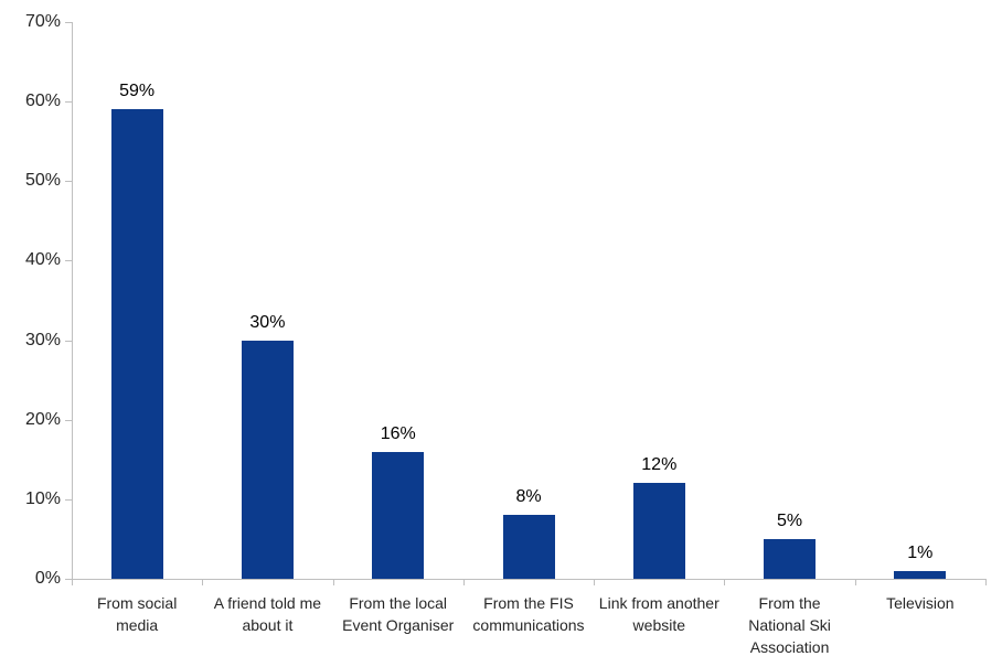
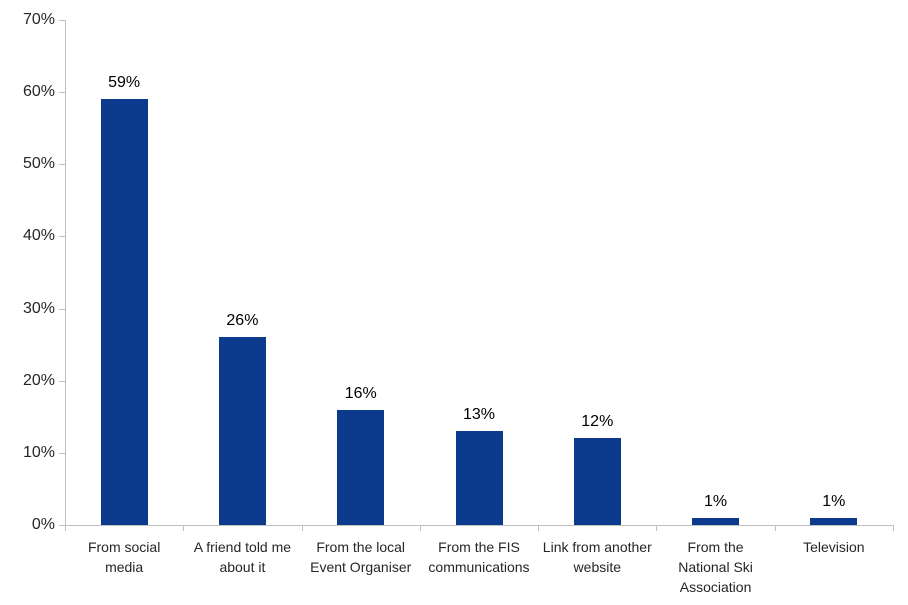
A friend told me about it: 30% -> 26%
From the FIS communications: 8% -> 13%
From the National Ski Association: 5% -> 1%
